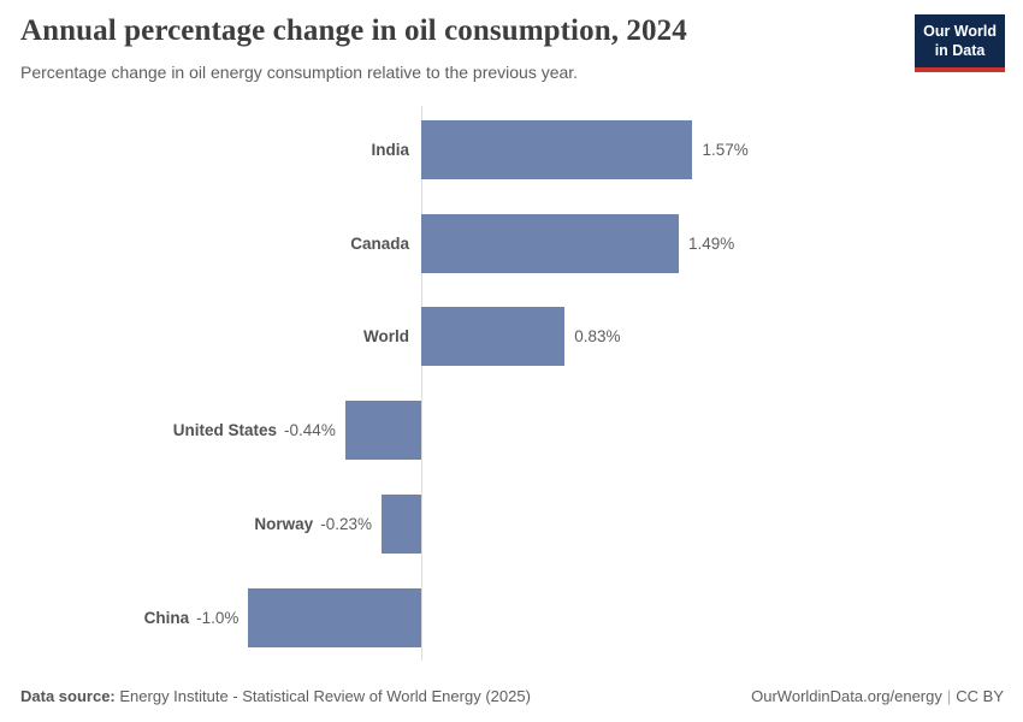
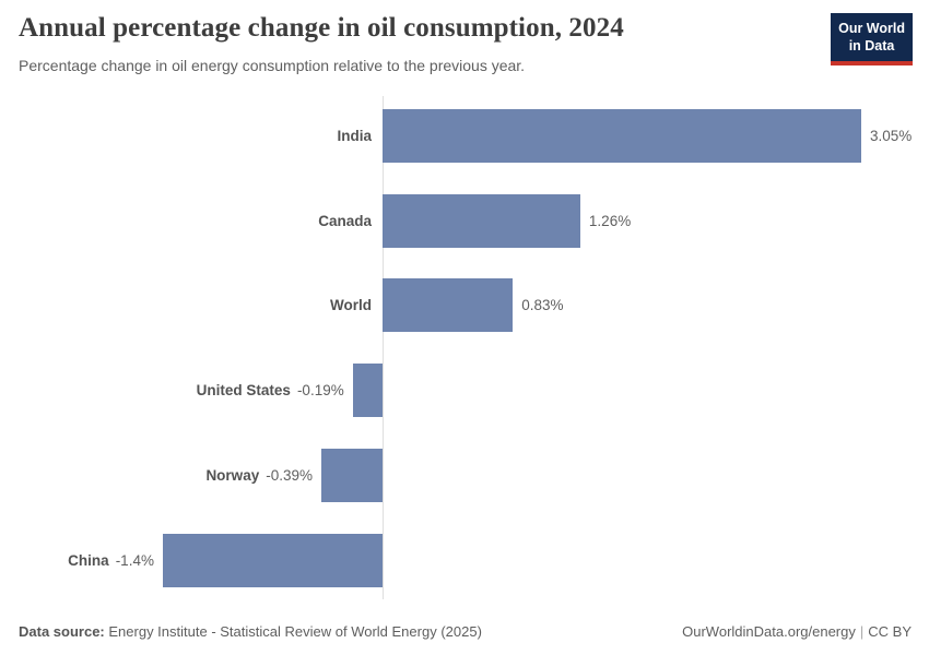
India: 1.57% -> 3.05%
Canada: 1.49% -> 1.26%
United States: -0.44% -> -0.19%
Norway: -0.23% -> -0.39%
China: -1.0% -> -1.4%
